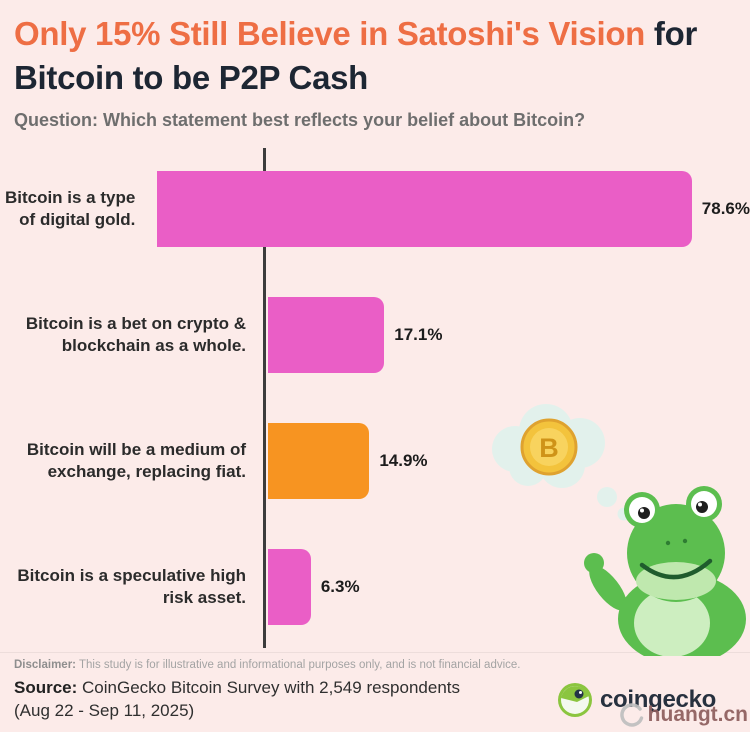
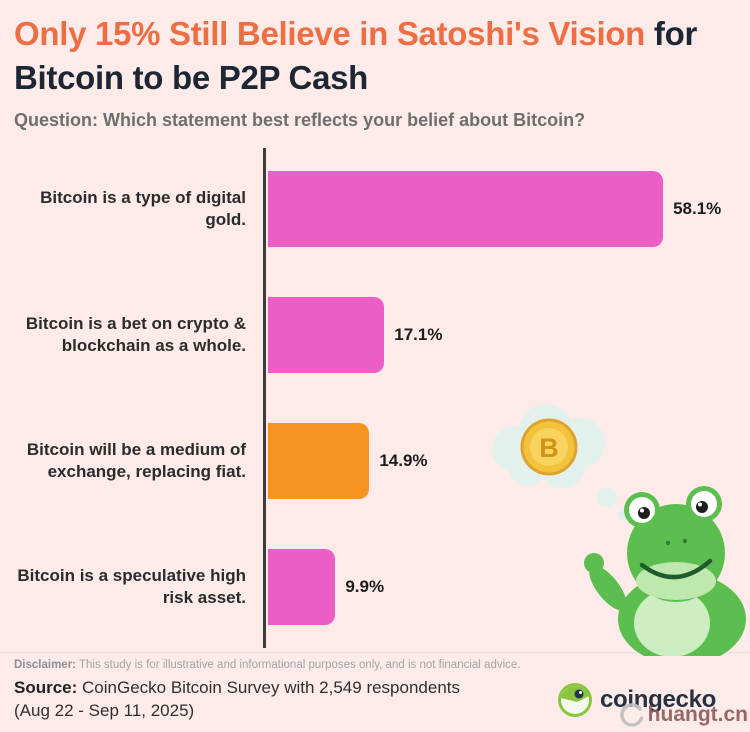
Bitcoin is a type of digital gold.: 78.6% -> 58.1%
Bitcoin is a speculative high risk asset.: 6.3% -> 9.9%
